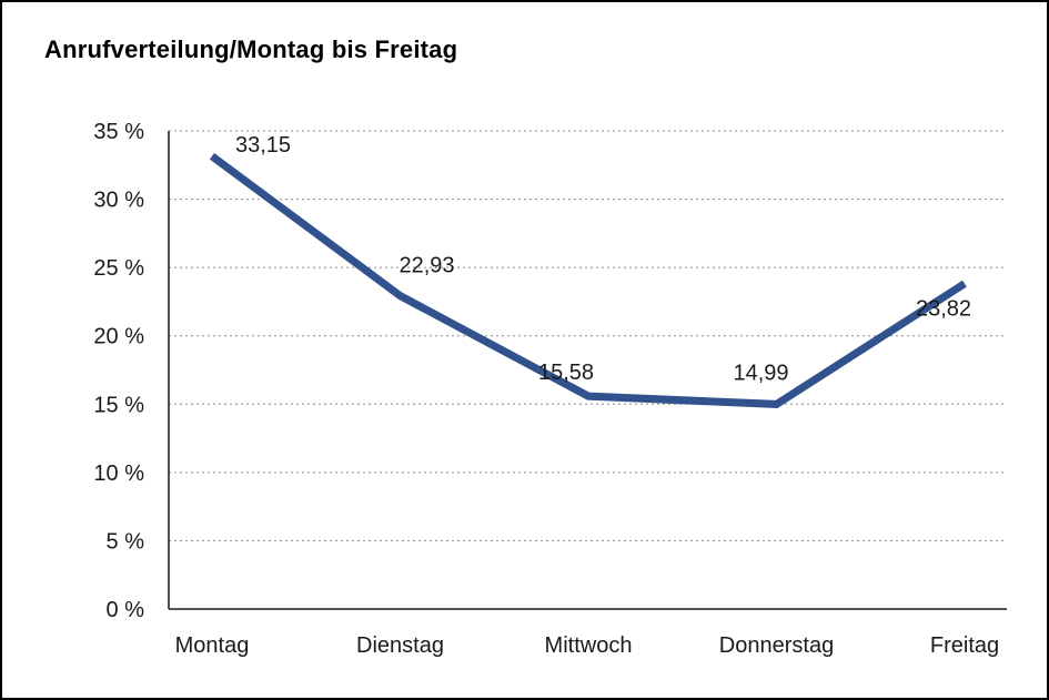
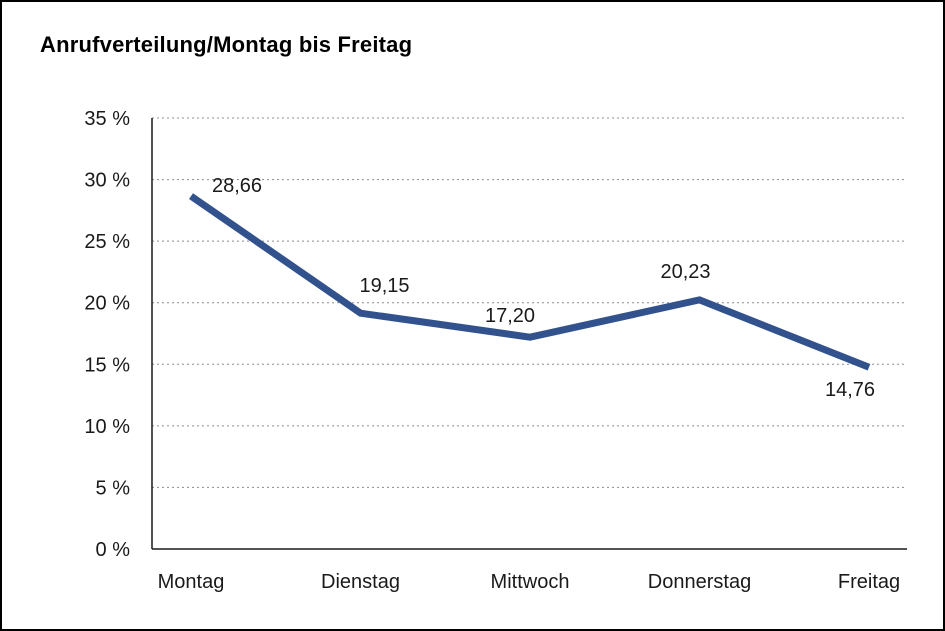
Montag: 33,15 -> 28,66
Dienstag: 22,93 -> 19,15
Mittwoch: 15,58 -> 17,20
Donnerstag: 14,99 -> 20,23
Freitag: 23,82 -> 14,76
